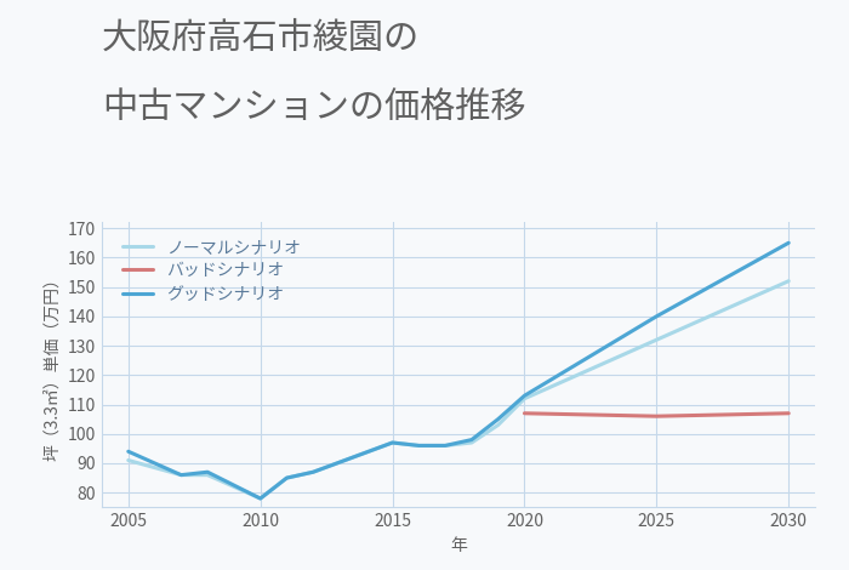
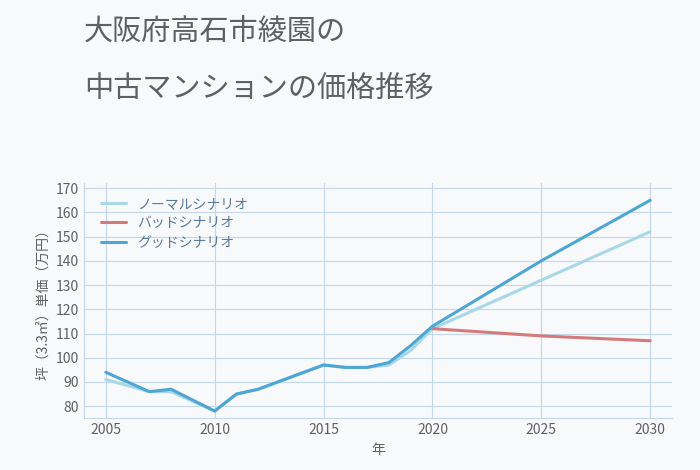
バッドシナリオ/2020: 107 -> 112
バッドシナリオ/2025: 106 -> 109
